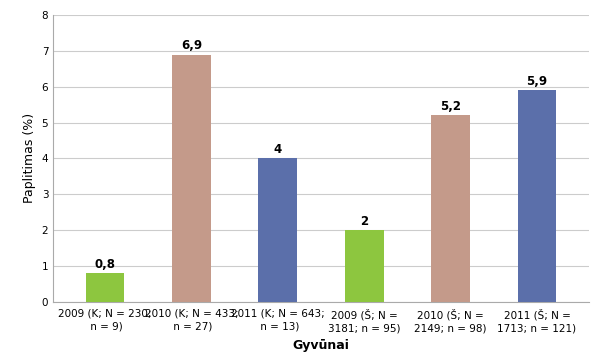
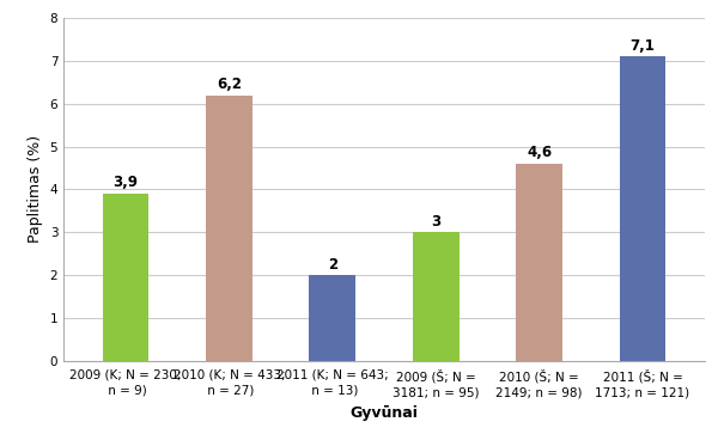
2009 (K; N = 230; n = 9): 0,8 -> 3,9
2010 (K; N = 433; n = 27): 6,9 -> 6,2
2011 (K; N = 643; n = 13): 4 -> 2
2009 (Š; N = 3181; n = 95): 2 -> 3
2010 (Š; N = 2149; n = 98): 5,2 -> 4,6
2011 (Š; N = 1713; n = 121): 5,9 -> 7,1
